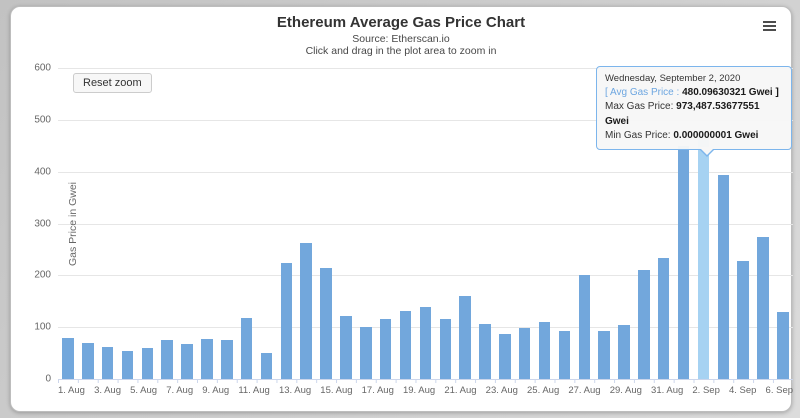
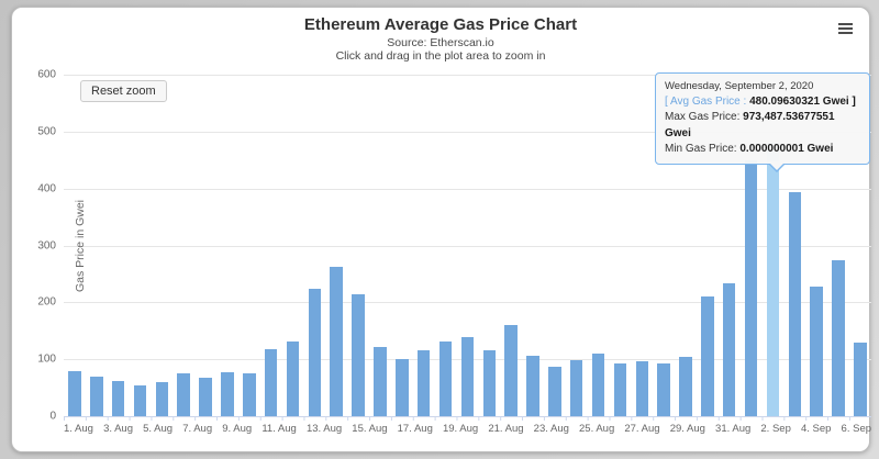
11. Aug: 50 -> 130
27. Aug: 200 -> 100
